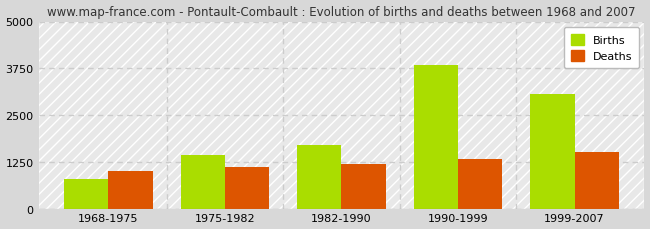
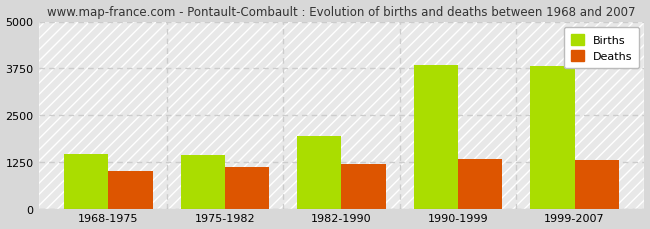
Births/1968-1975: 800 -> 1450
Births/1982-1990: 1700 -> 1950
Births/1999-2007: 3050 -> 3800
Deaths/1999-2007: 1500 -> 1290
